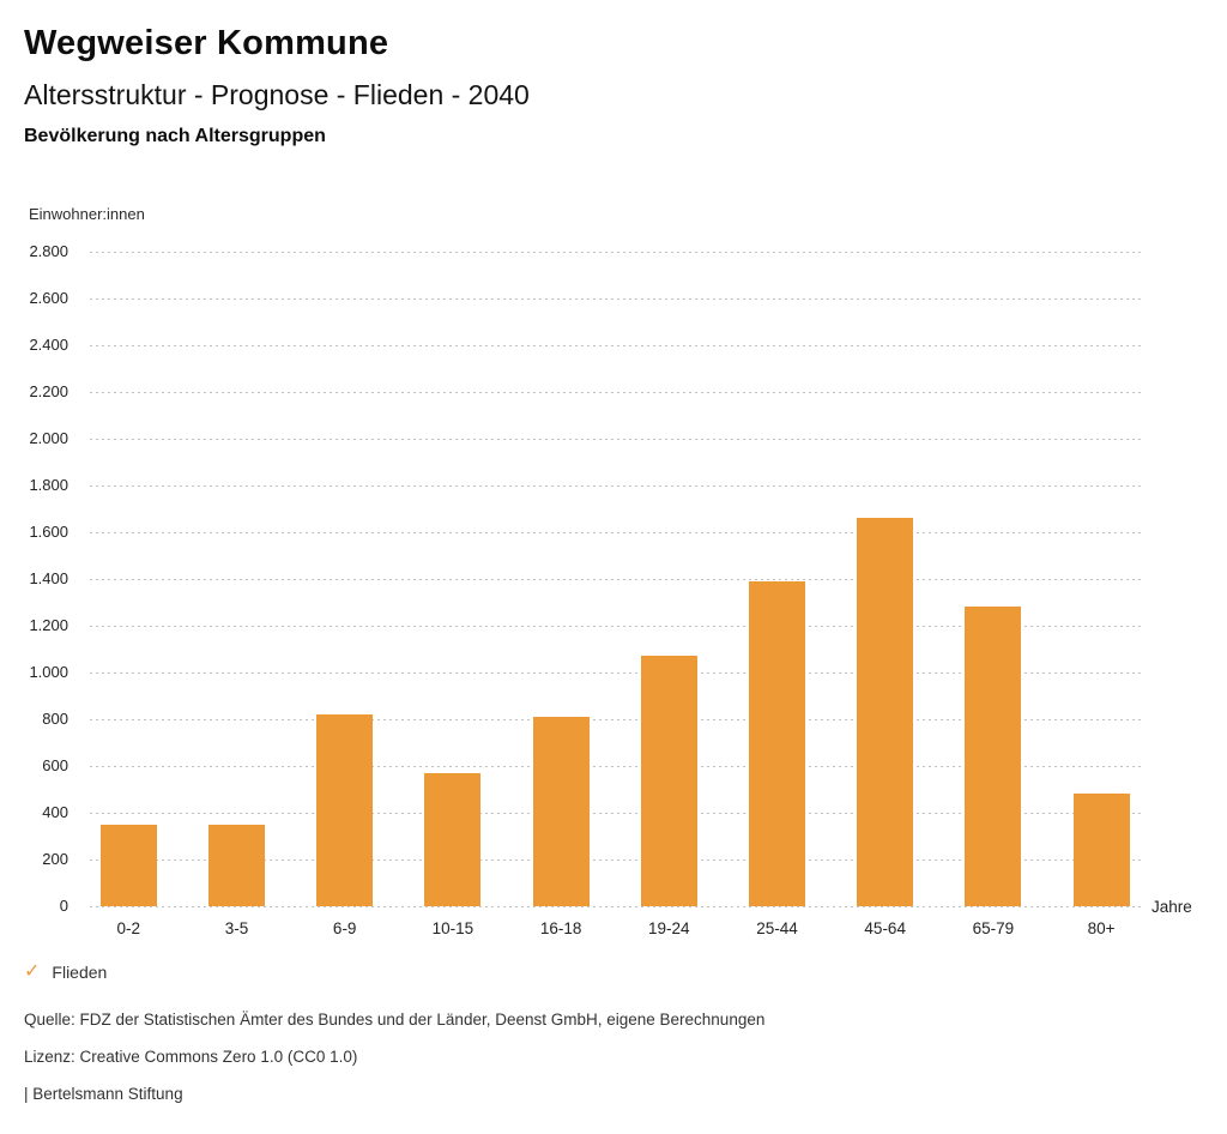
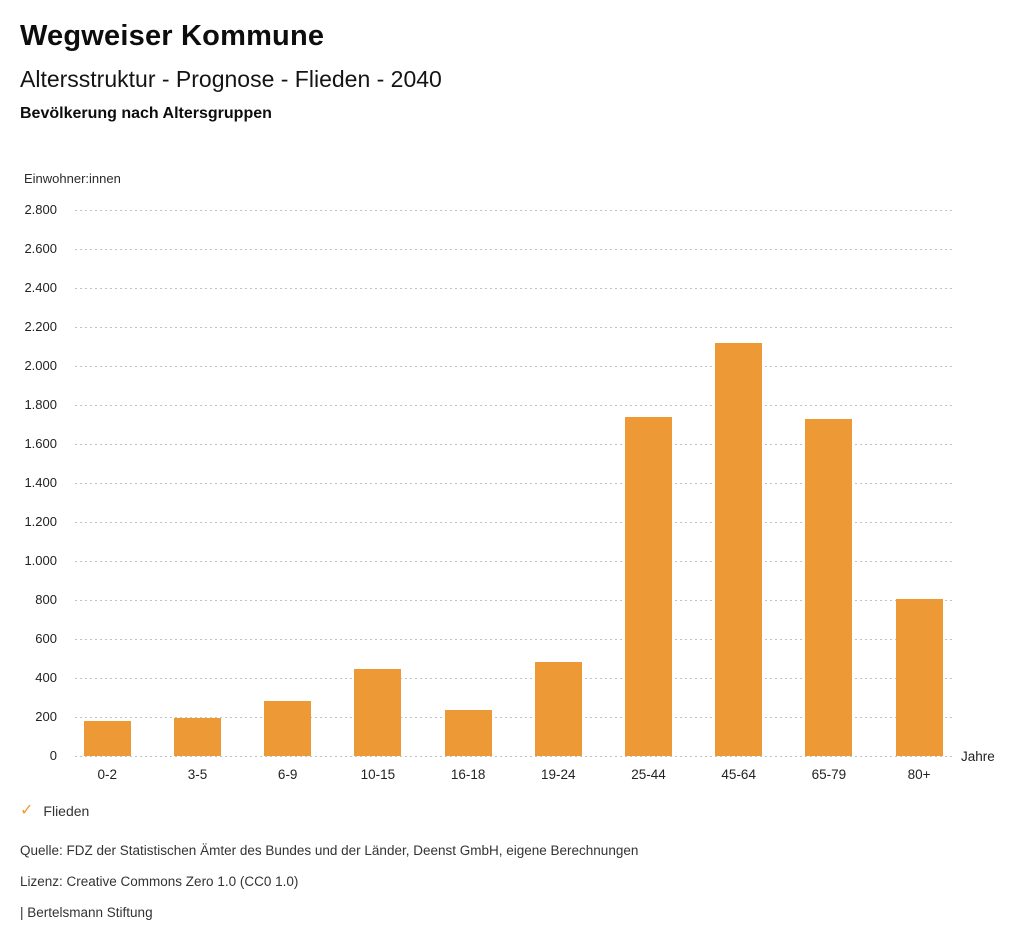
0-2: 350 -> 180
3-5: 350 -> 200
6-9: 820 -> 280
10-15: 570 -> 440
16-18: 810 -> 240
19-24: 1070 -> 480
25-44: 1390 -> 1740
45-64: 1660 -> 2120
65-79: 1280 -> 1730
80+: 480 -> 800
